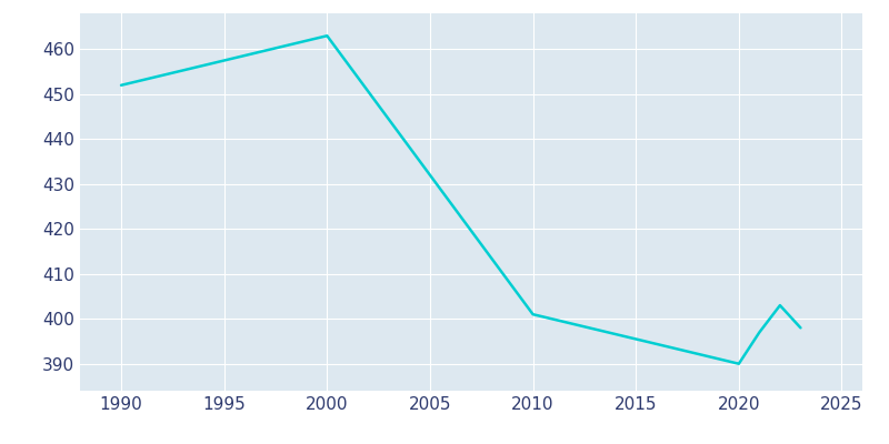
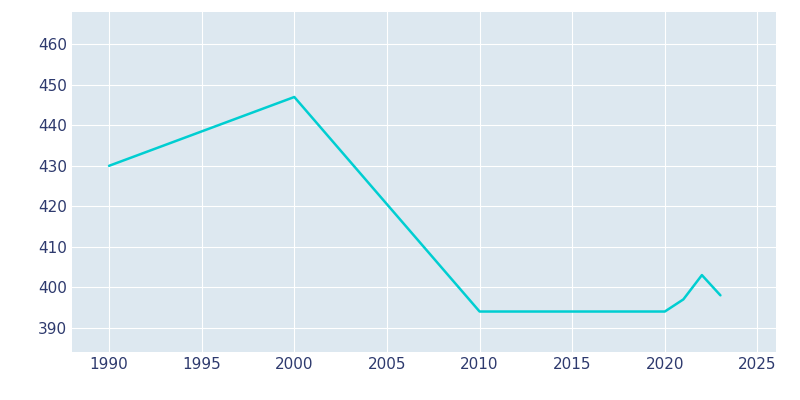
1990: 452 -> 430
2000: 463 -> 447
2010: 401 -> 394
2020: 390 -> 394
